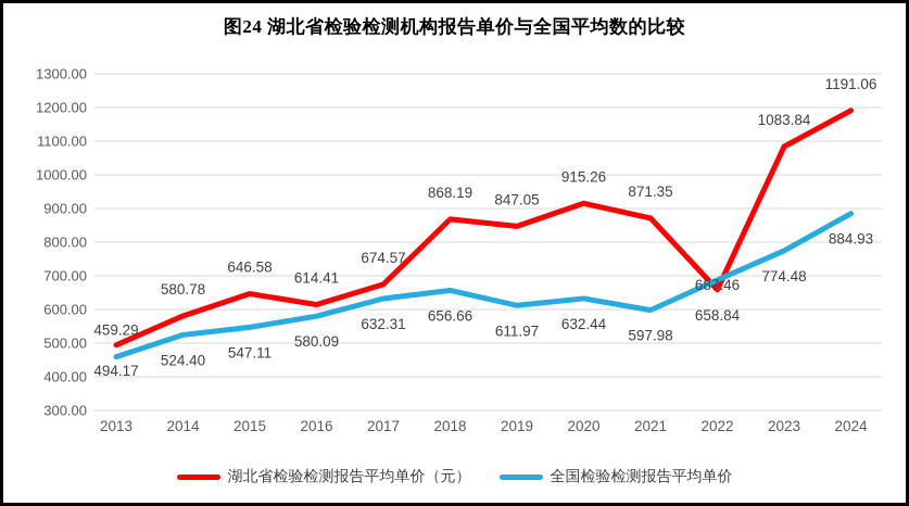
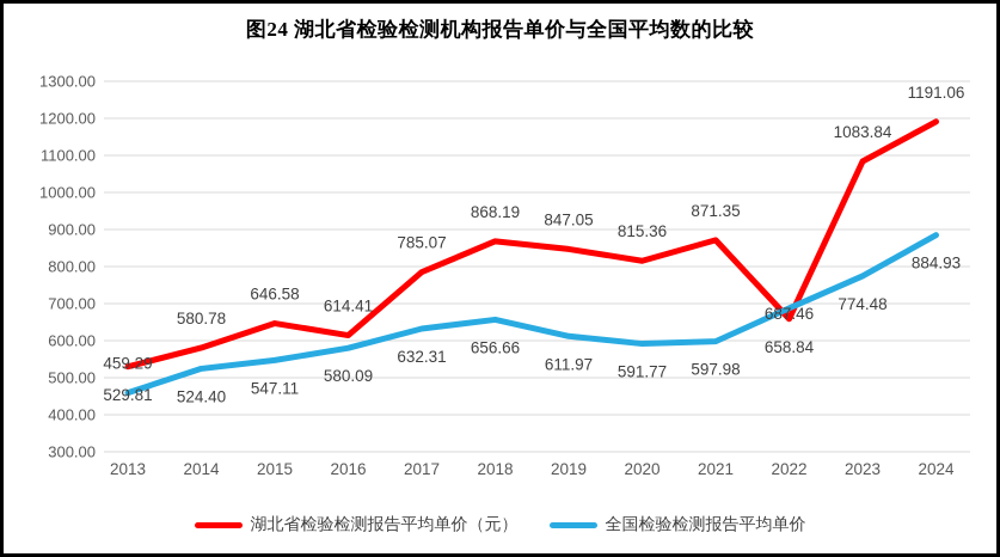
湖北省检验检测报告平均单价（元）/2013: 494.17 -> 529.81
湖北省检验检测报告平均单价（元）/2017: 674.57 -> 785.07
湖北省检验检测报告平均单价（元）/2020: 915.26 -> 815.36
全国检验检测报告平均单价/2020: 632.44 -> 591.77
